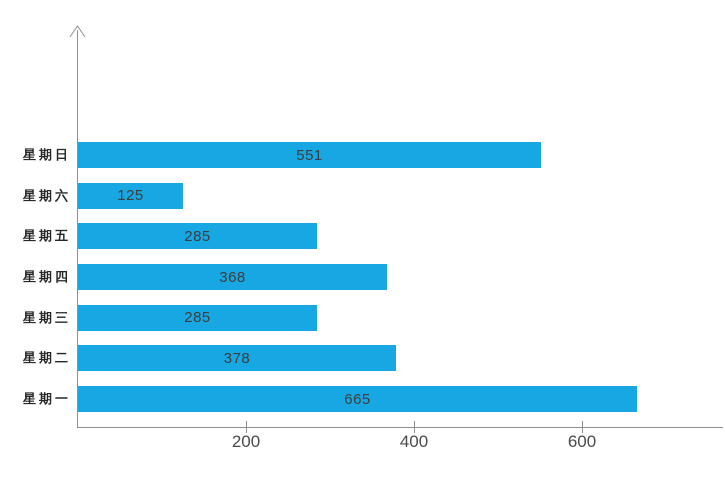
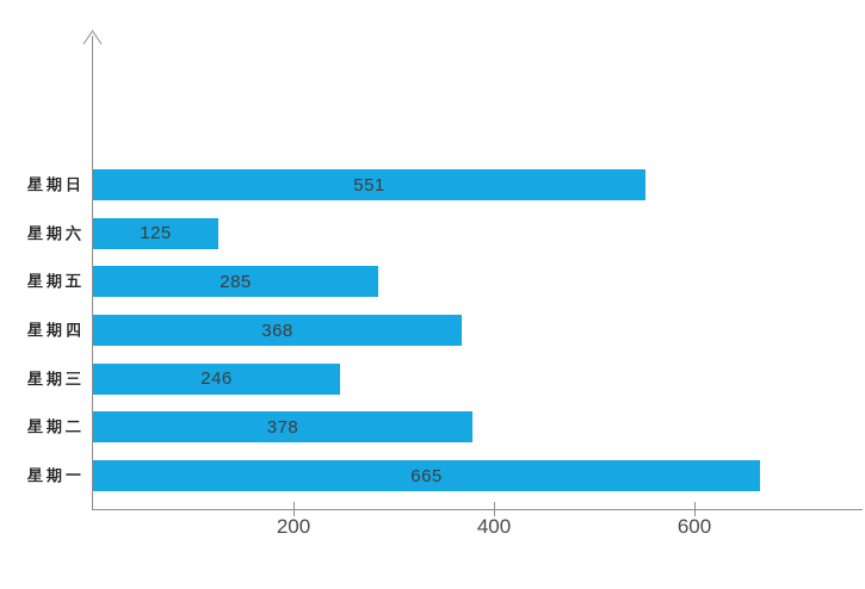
星期三: 285 -> 246
